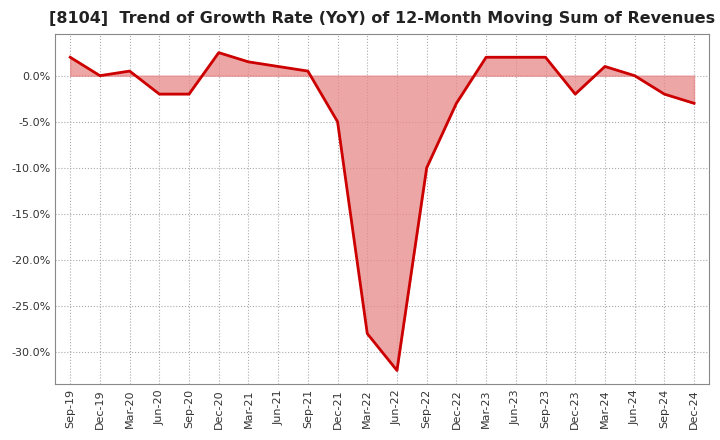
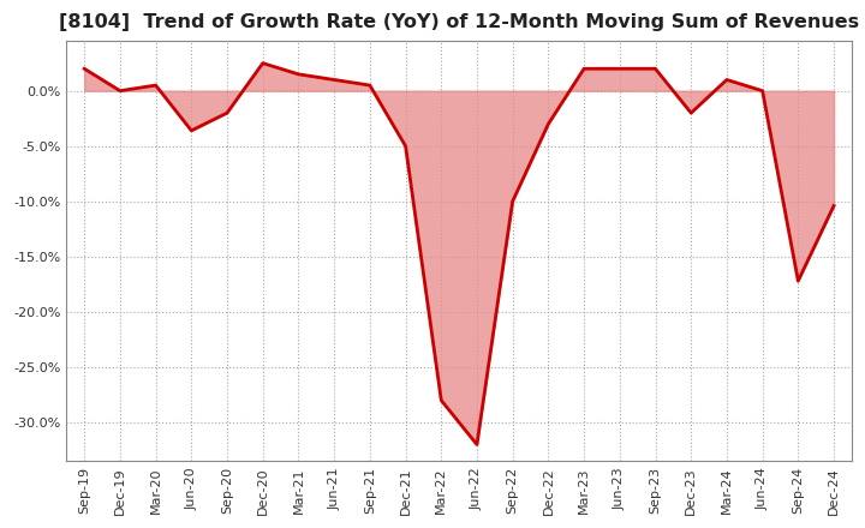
Jun-20: -2.0% -> -3.6%
Sep-24: -2.0% -> -17.2%
Dec-24: -3.0% -> -10.4%
